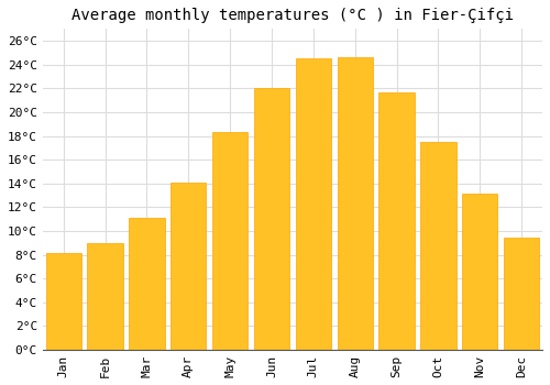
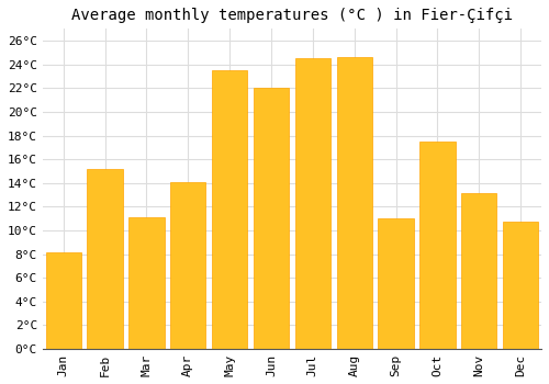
Feb: 9.0°C -> 15.2°C
May: 18.3°C -> 23.5°C
Sep: 21.7°C -> 11.0°C
Dec: 9.4°C -> 10.7°C
